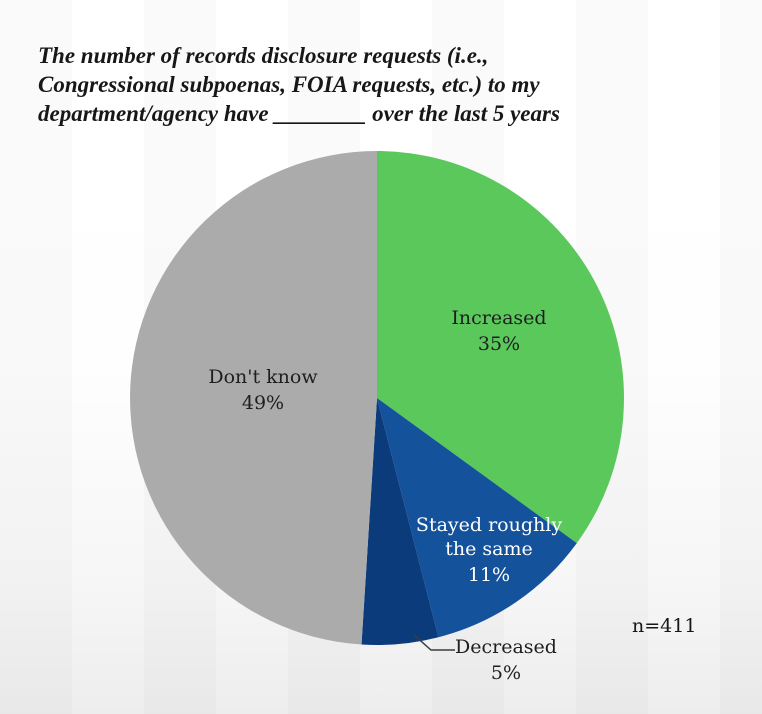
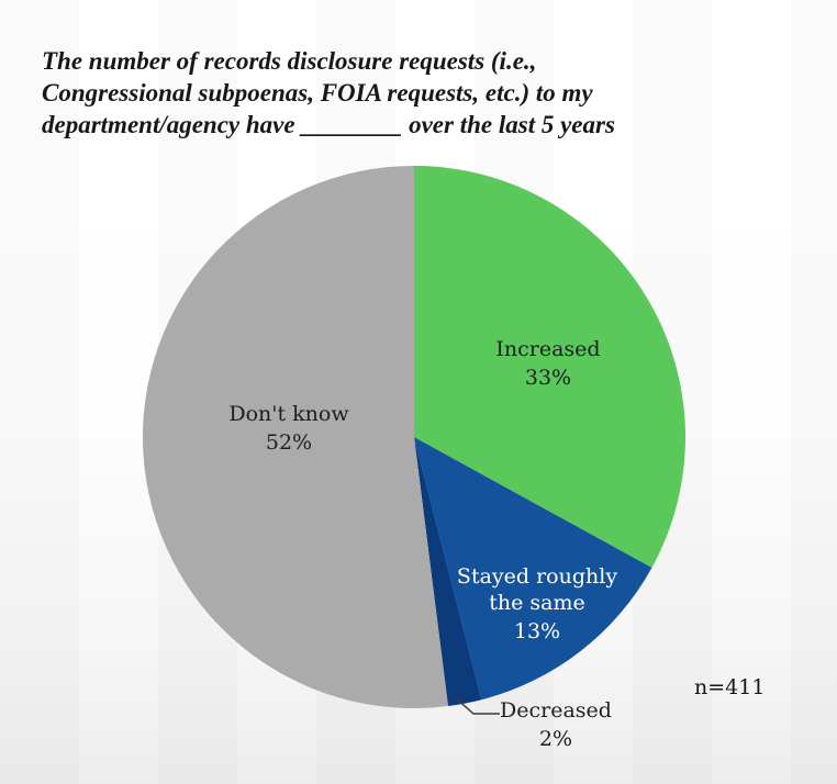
Increased: 35% -> 33%
Stayed roughly the same: 11% -> 13%
Decreased: 5% -> 2%
Don't know: 49% -> 52%
